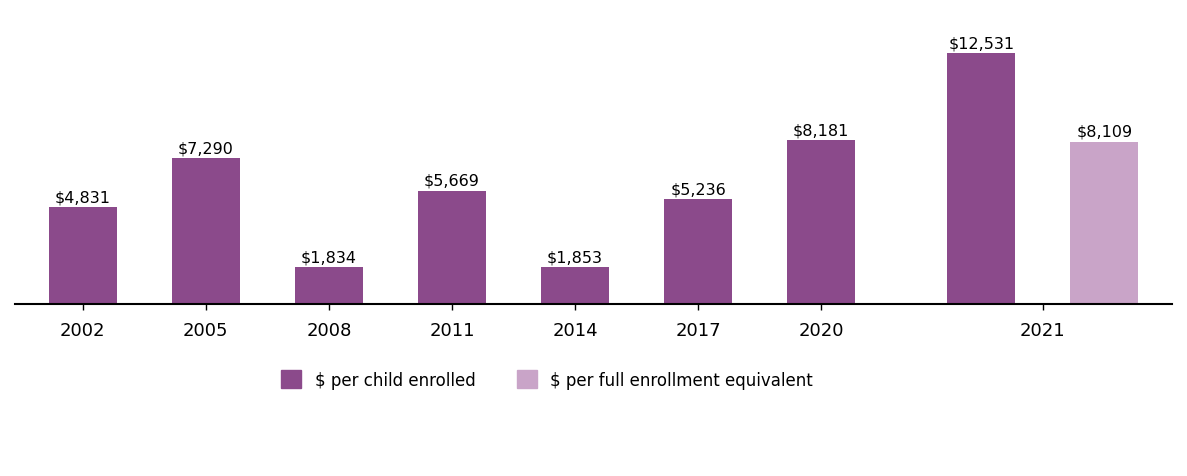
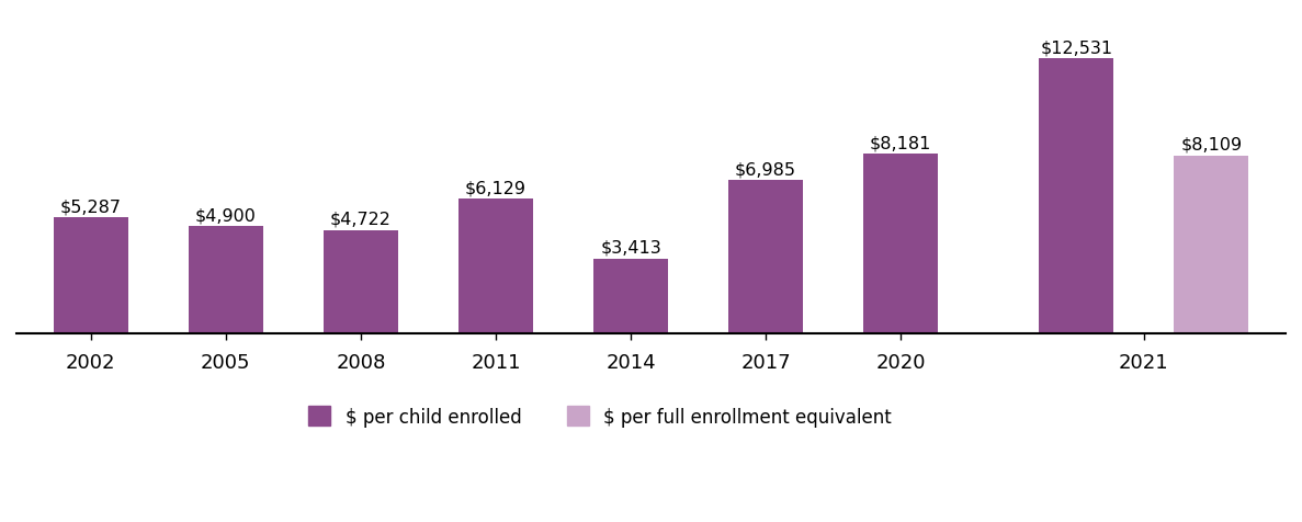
2002: $4,831 -> $5,287
2005: $7,290 -> $4,900
2008: $1,834 -> $4,722
2011: $5,669 -> $6,129
2014: $1,853 -> $3,413
2017: $5,236 -> $6,985
